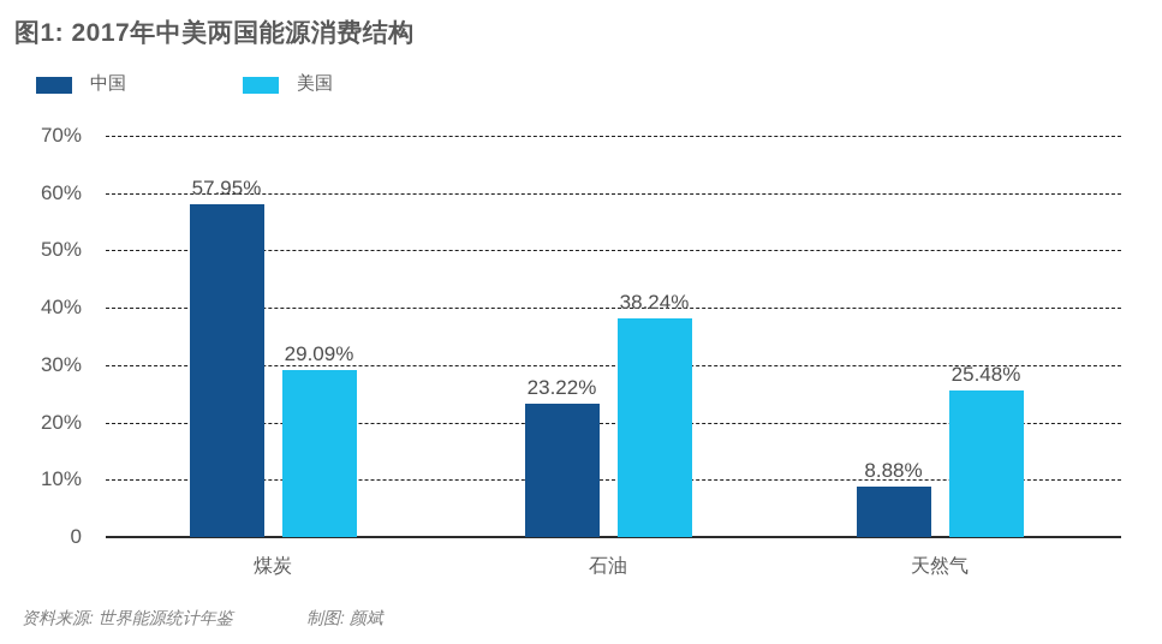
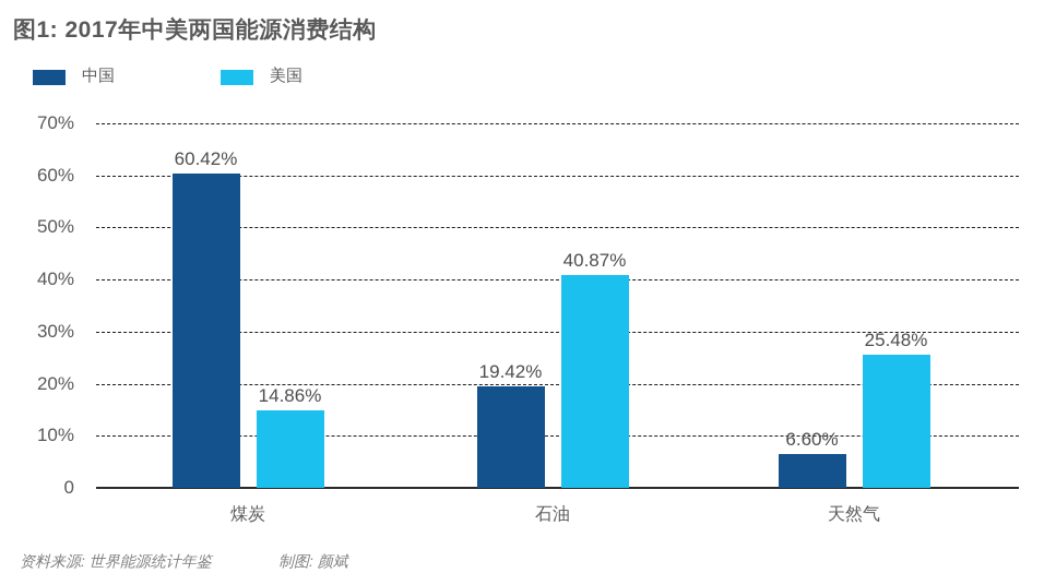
中国/煤炭: 57.95% -> 60.42%
美国/煤炭: 29.09% -> 14.86%
中国/石油: 23.22% -> 19.42%
美国/石油: 38.24% -> 40.87%
中国/天然气: 8.88% -> 6.60%
